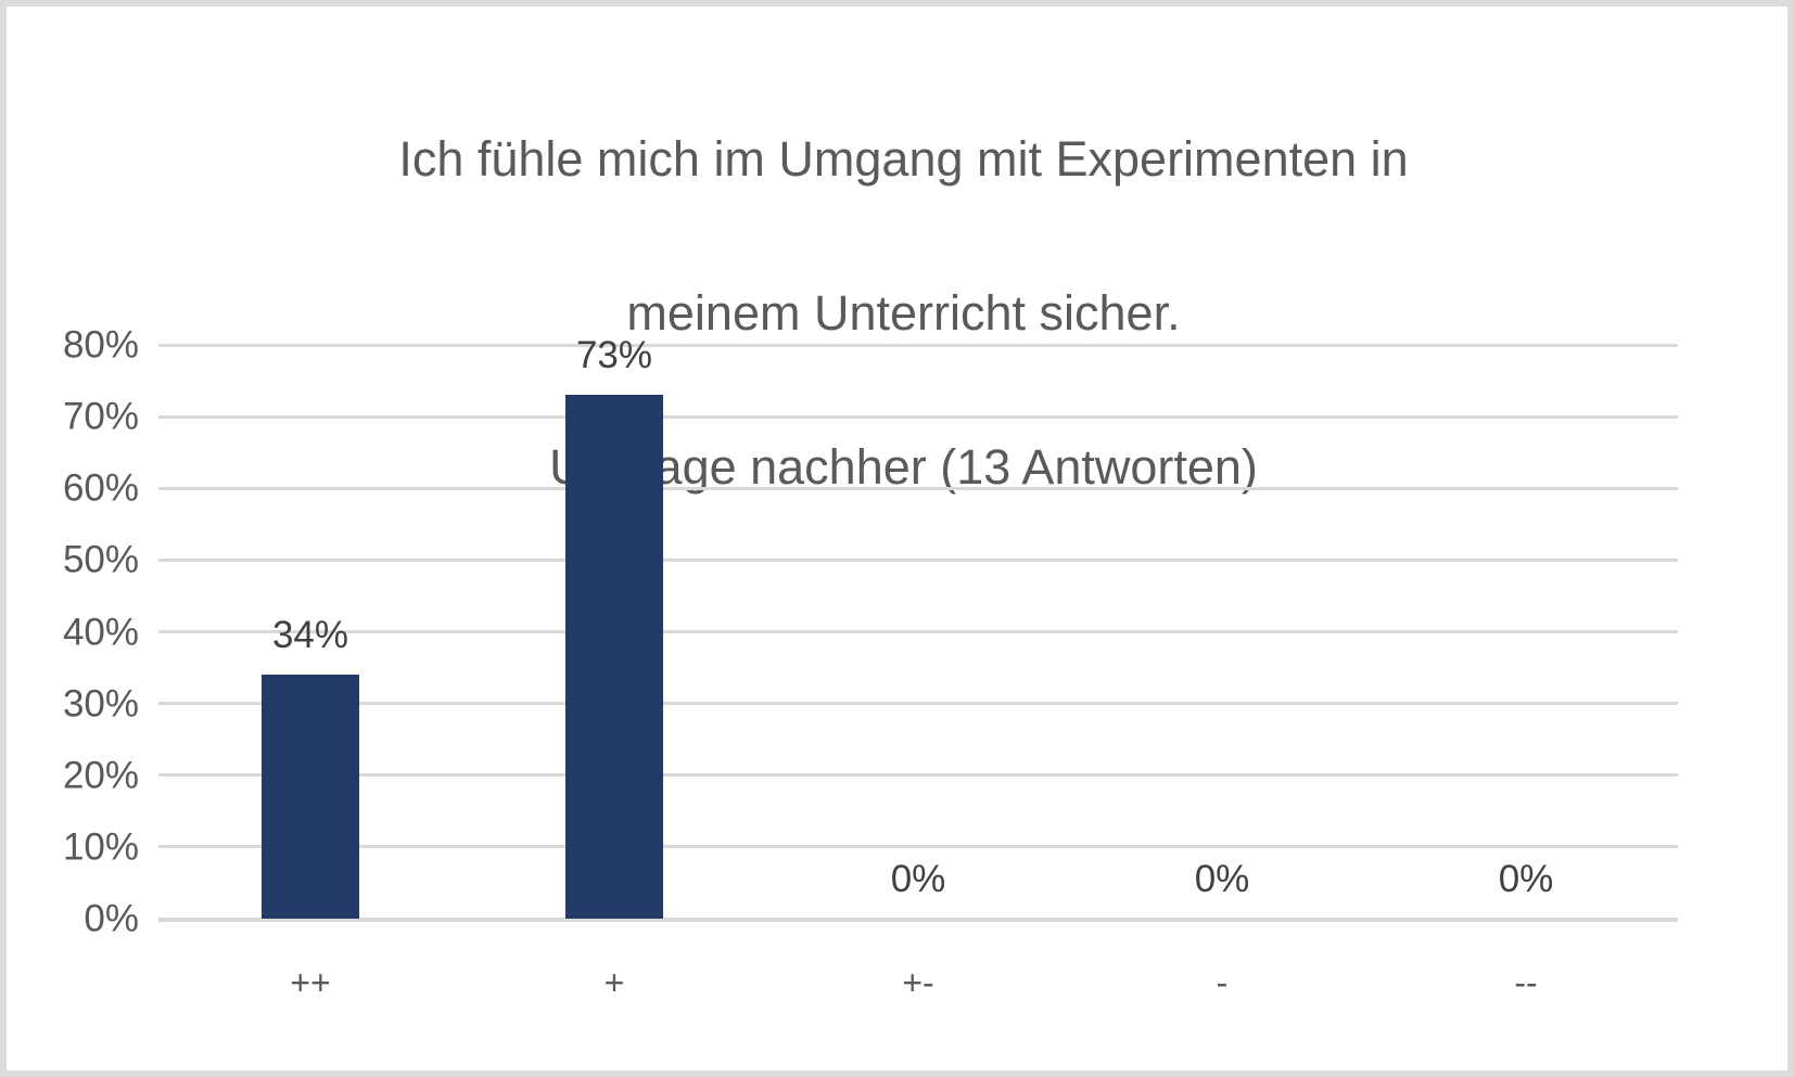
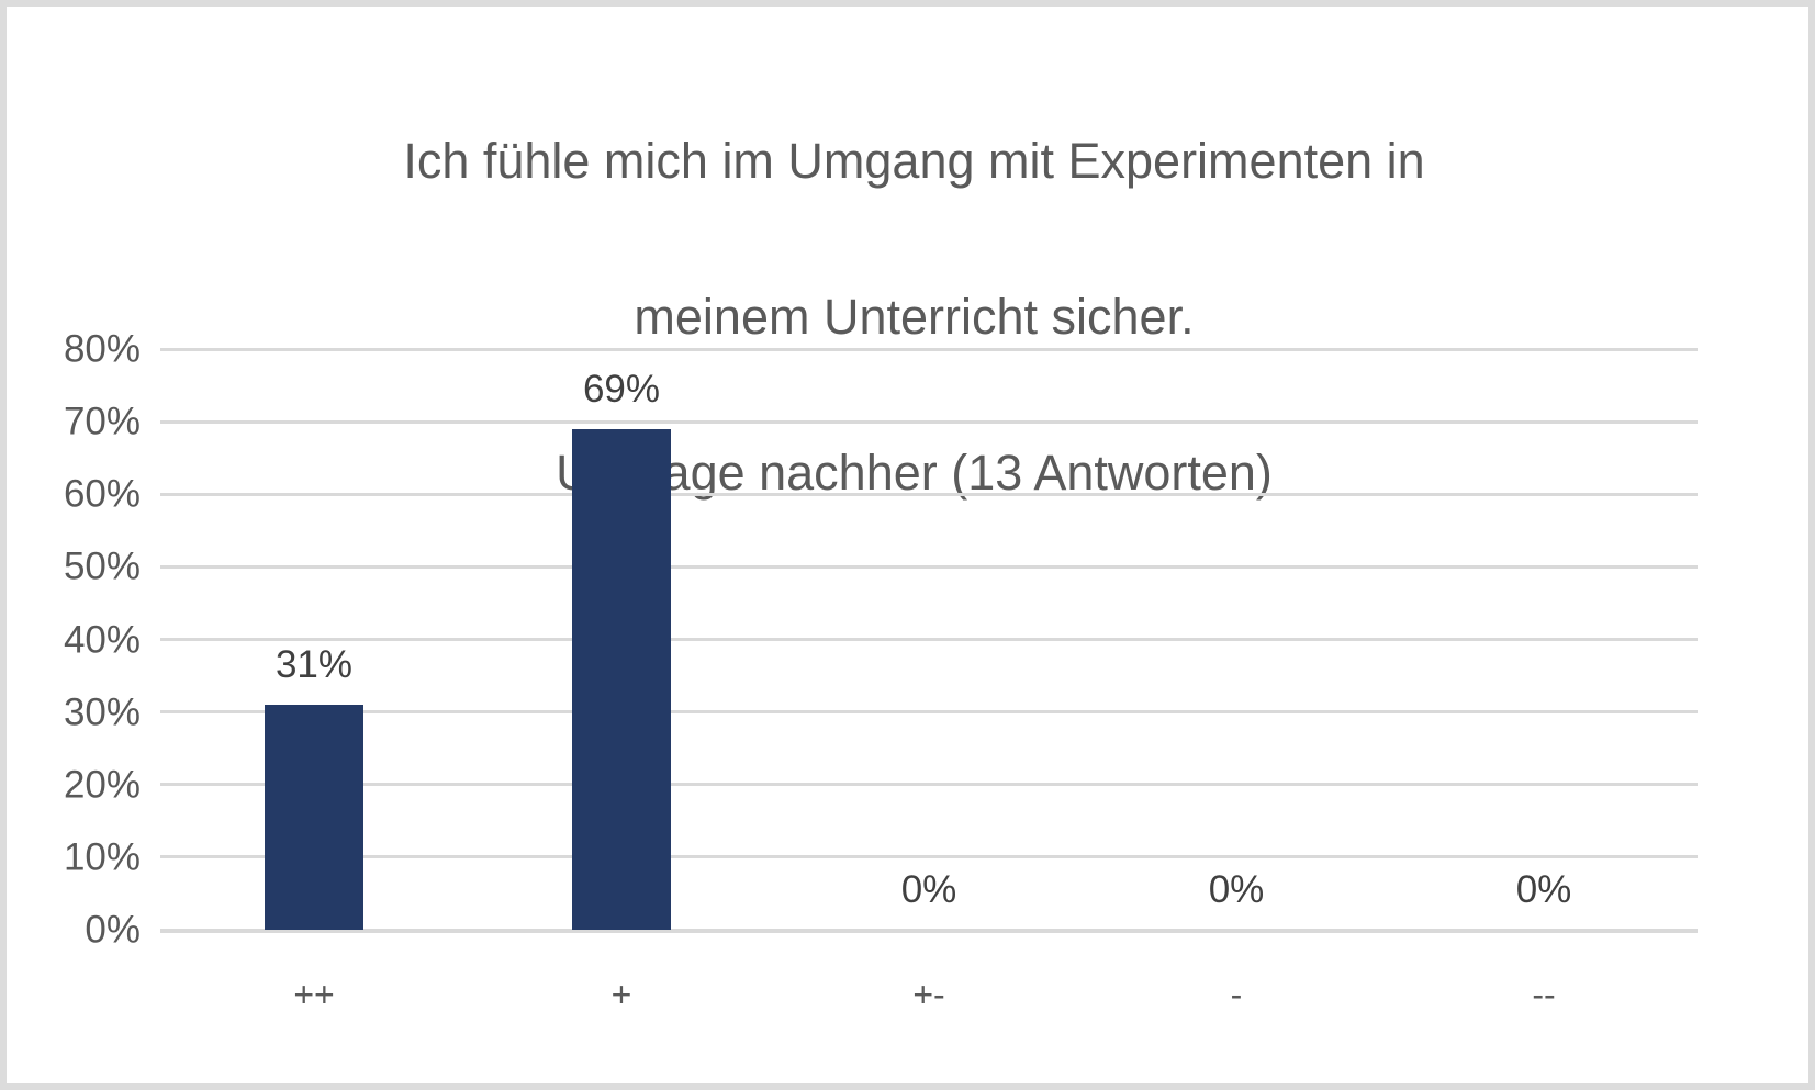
++: 34% -> 31%
+: 73% -> 69%
